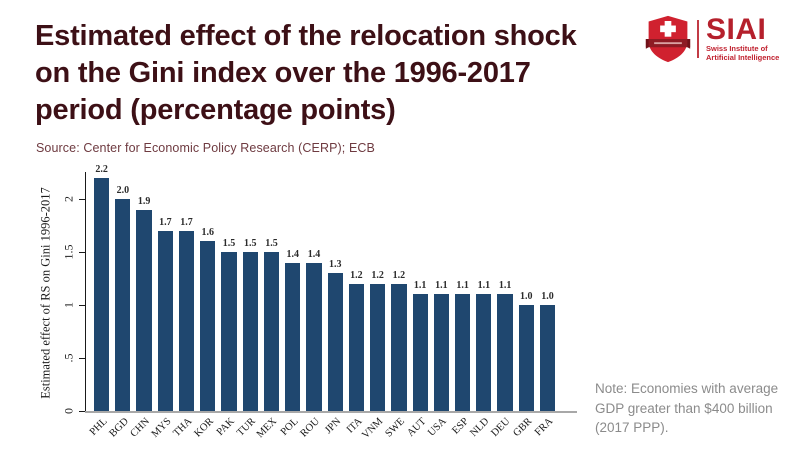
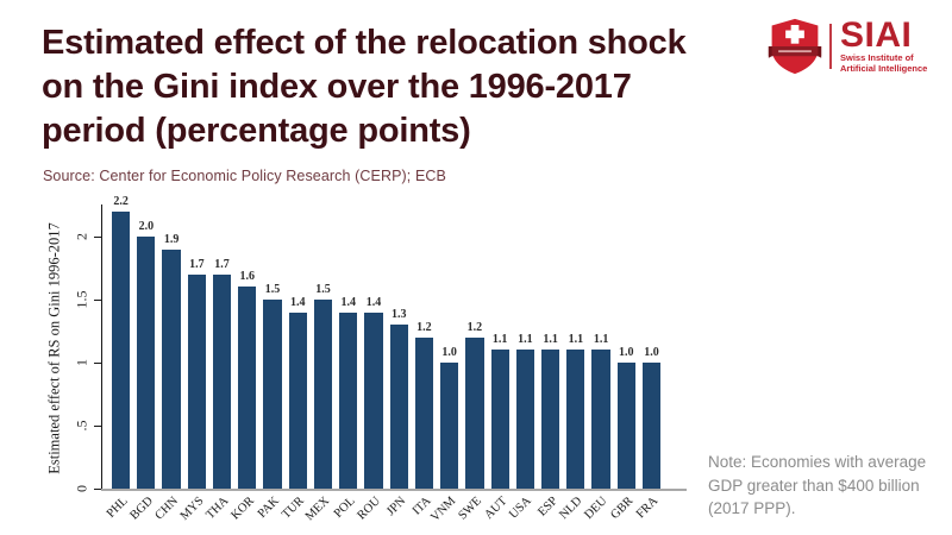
TUR: 1.5 -> 1.4
VNM: 1.2 -> 1.0
